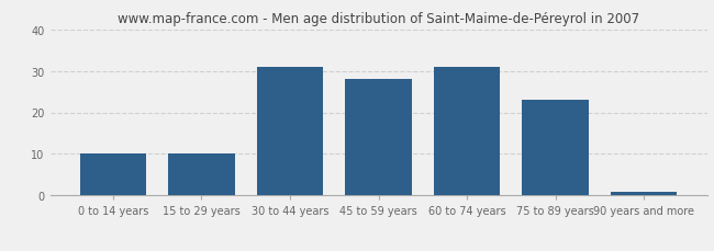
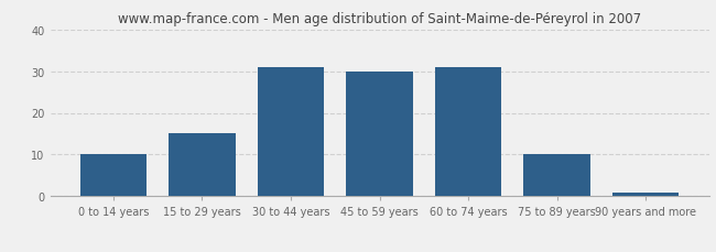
15 to 29 years: 10 -> 15
45 to 59 years: 28 -> 30
75 to 89 years: 23 -> 10
